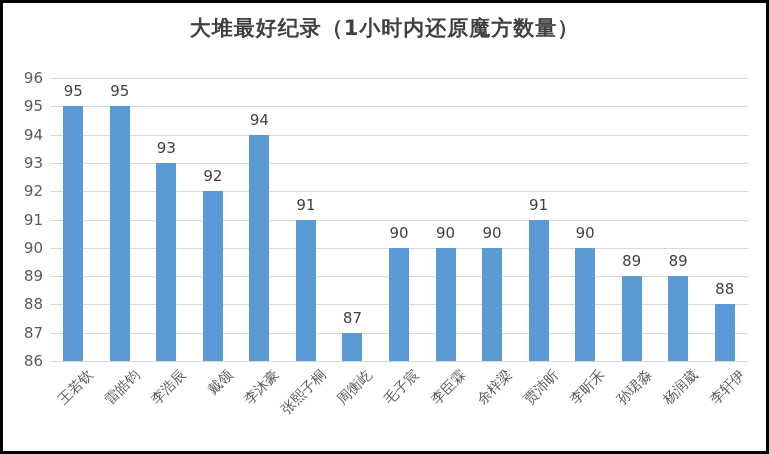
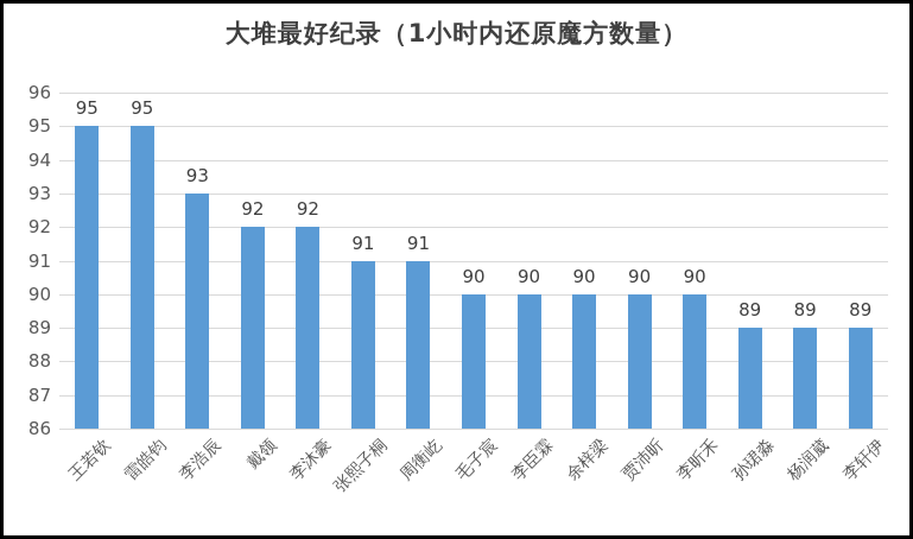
李沐豪: 94 -> 92
周衡屹: 87 -> 91
贾沛昕: 91 -> 90
李轩伊: 88 -> 89
